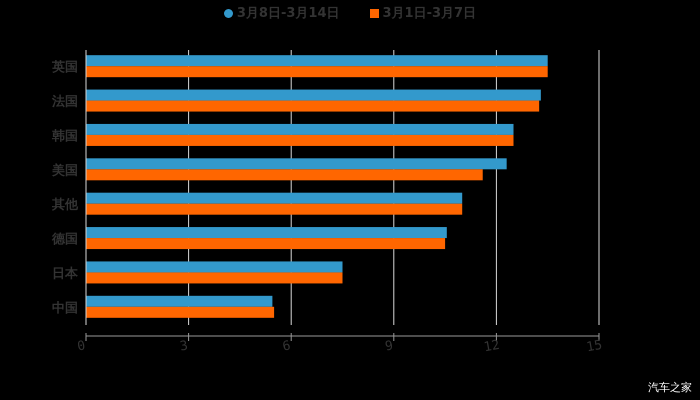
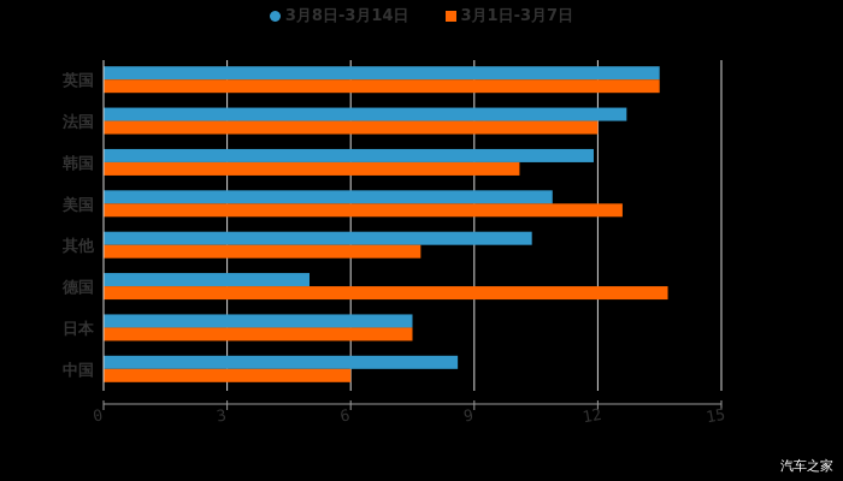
3月8日-3月14日/法国: 13.3 -> 12.7
3月1日-3月7日/法国: 13.2 -> 12.0
3月8日-3月14日/韩国: 12.5 -> 11.9
3月1日-3月7日/韩国: 12.5 -> 10.1
3月8日-3月14日/美国: 12.3 -> 10.9
3月1日-3月7日/美国: 11.6 -> 12.6
3月8日-3月14日/其他: 11.0 -> 10.4
3月1日-3月7日/其他: 11.0 -> 7.7
3月8日-3月14日/德国: 10.6 -> 5.0
3月1日-3月7日/德国: 10.5 -> 13.7
3月8日-3月14日/中国: 5.5 -> 8.6
3月1日-3月7日/中国: 5.5 -> 6.0
